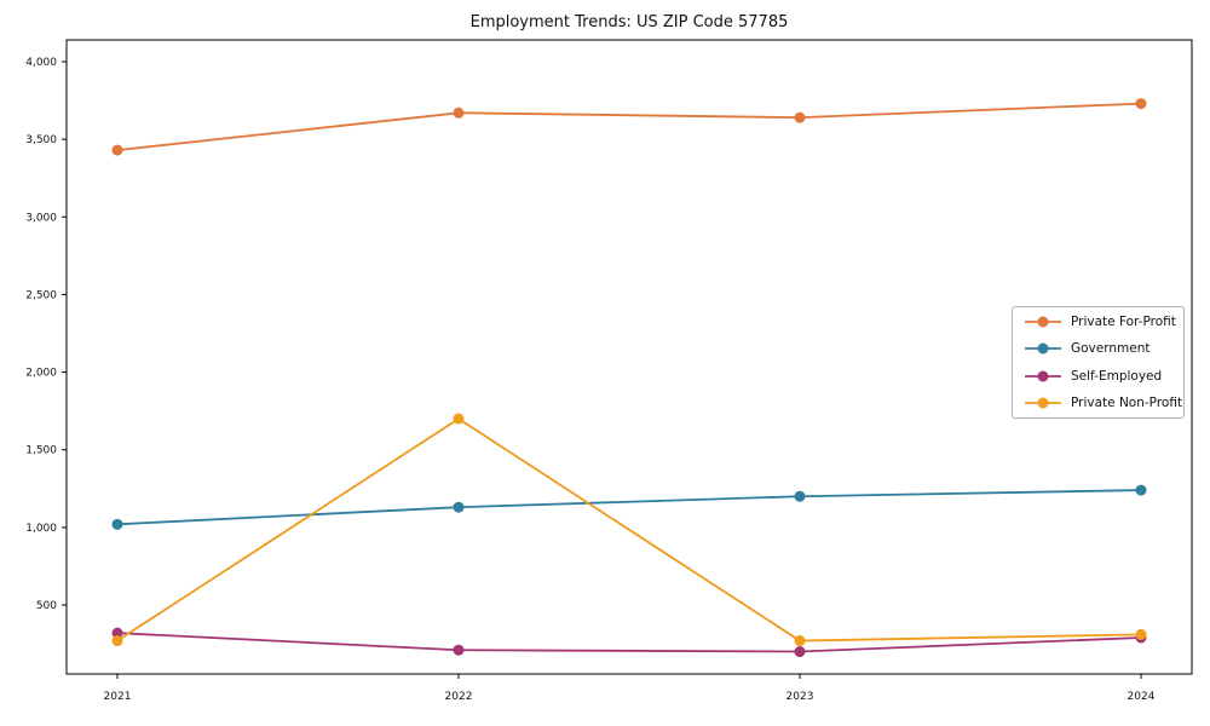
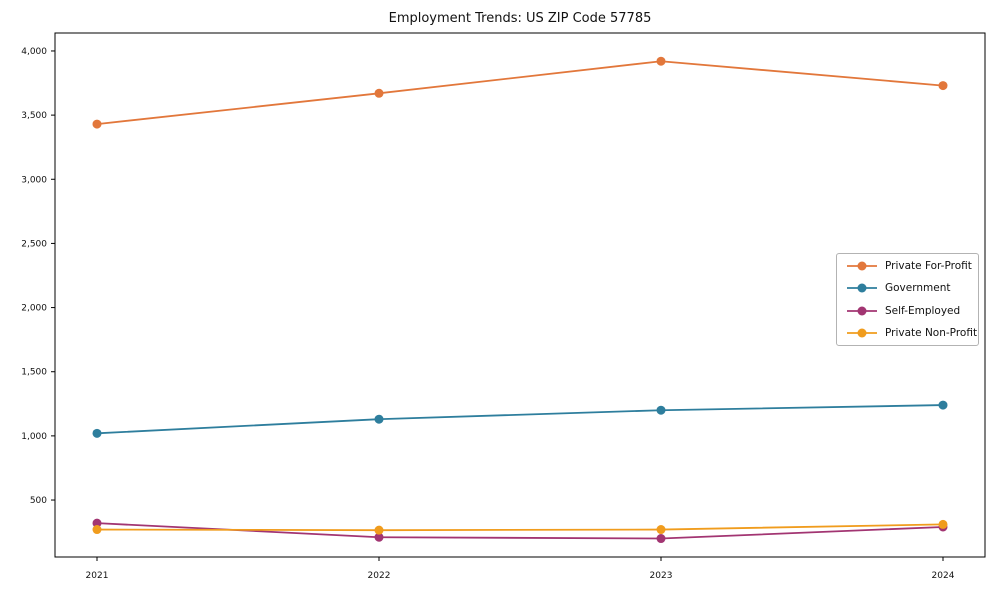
Private Non-Profit/2022: 1700 -> 260
Private For-Profit/2023: 3640 -> 3920
